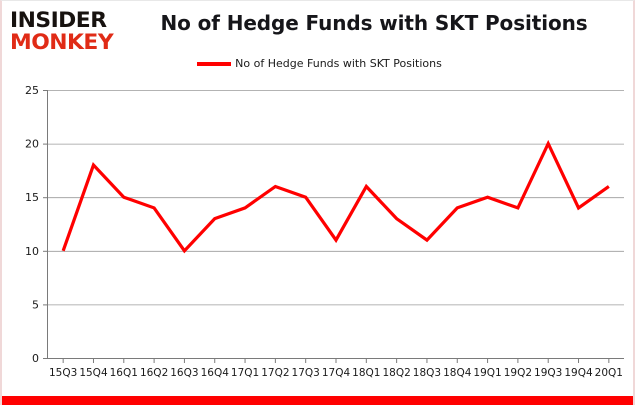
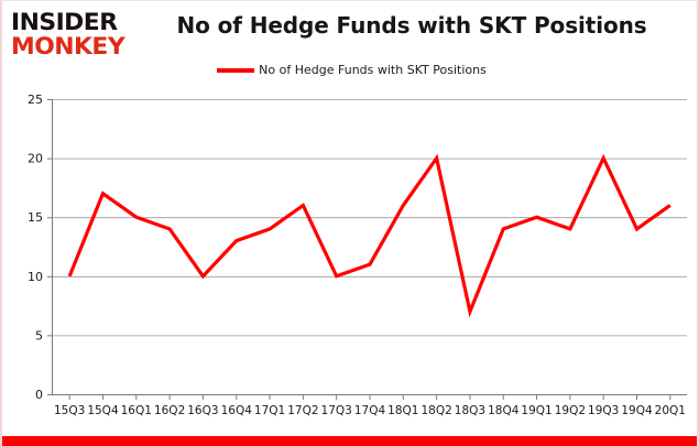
15Q4: 18 -> 17
17Q3: 15 -> 10
18Q2: 13 -> 20
18Q3: 11 -> 7
